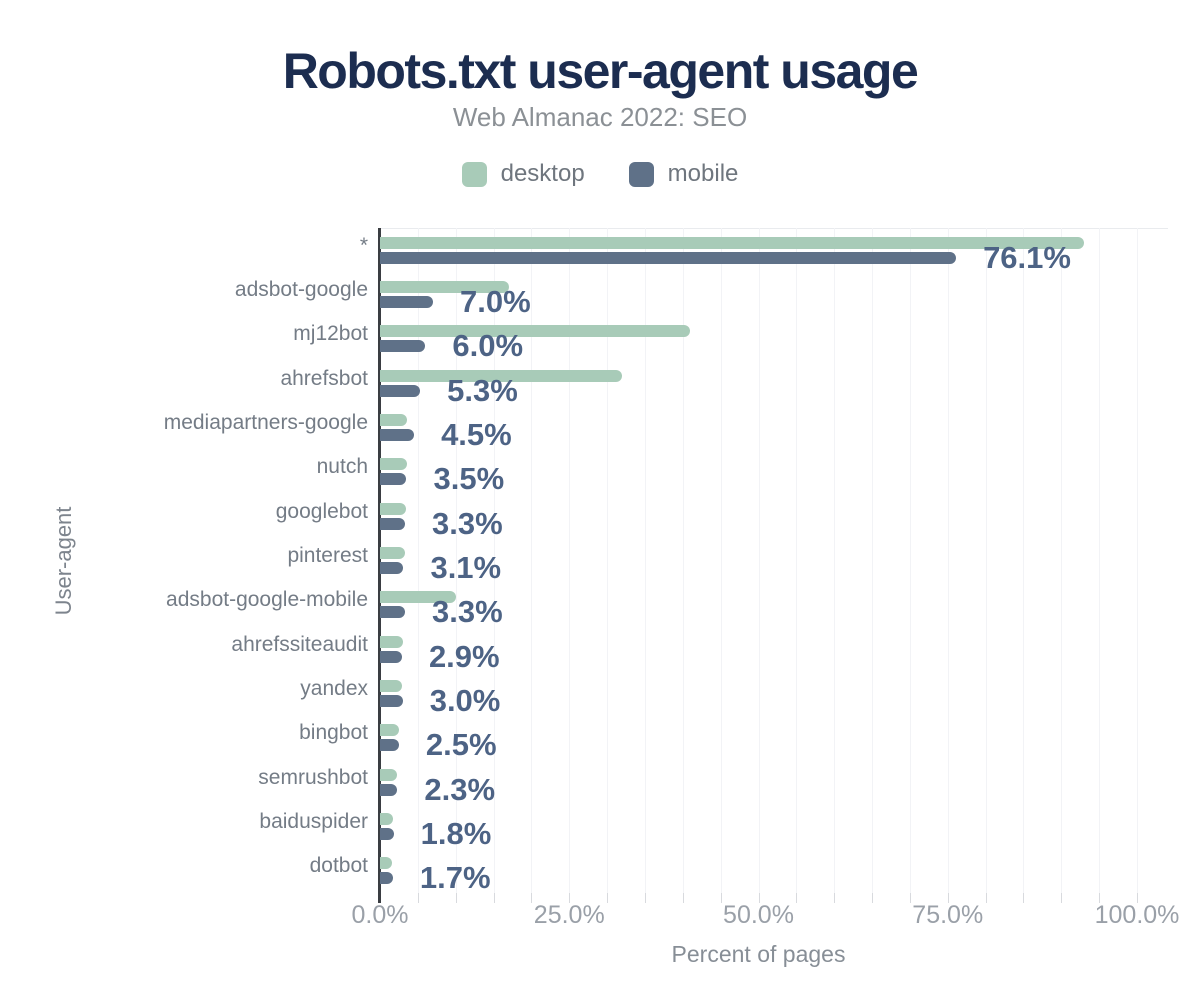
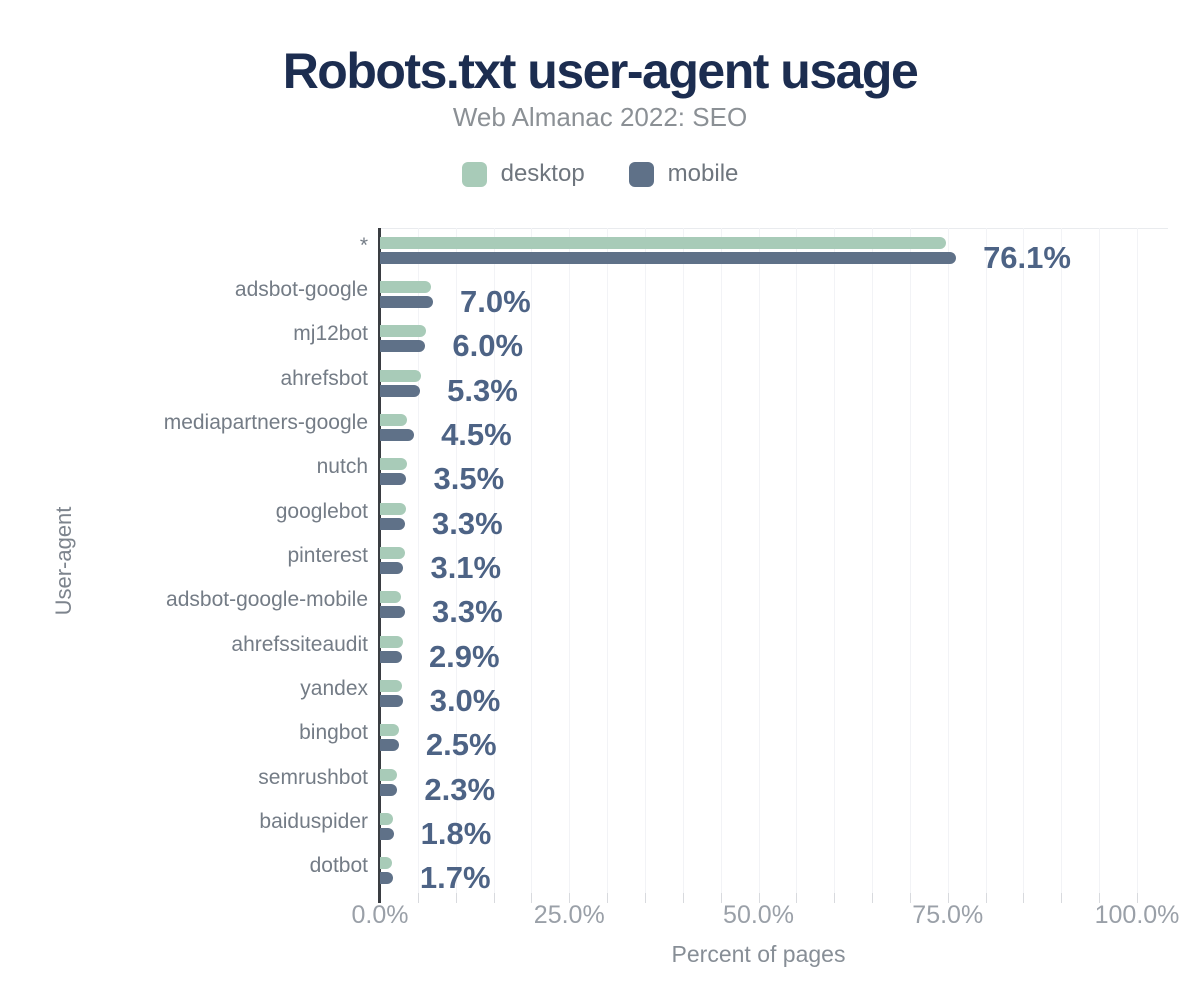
desktop/*: 93% -> 75%
desktop/adsbot-google: 17% -> 7%
desktop/mj12bot: 41% -> 6%
desktop/ahrefsbot: 32% -> 5%
desktop/adsbot-google-mobile: 10% -> 3%
